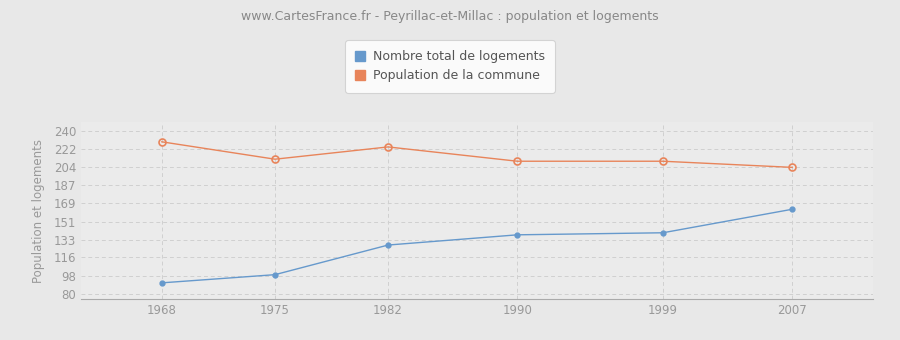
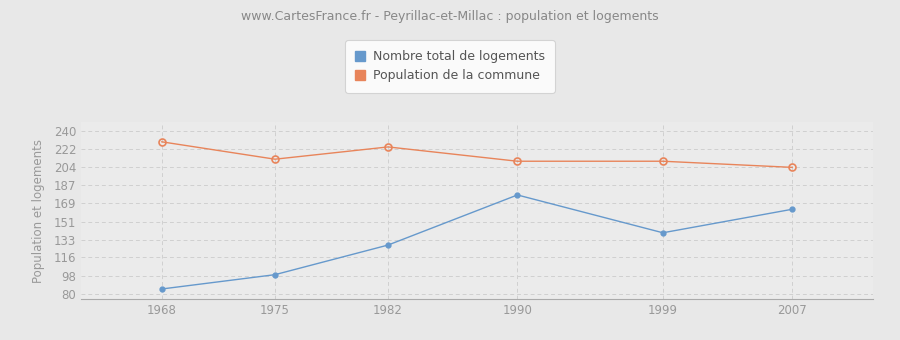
Nombre total de logements/1968: 91 -> 85
Nombre total de logements/1990: 138 -> 177
